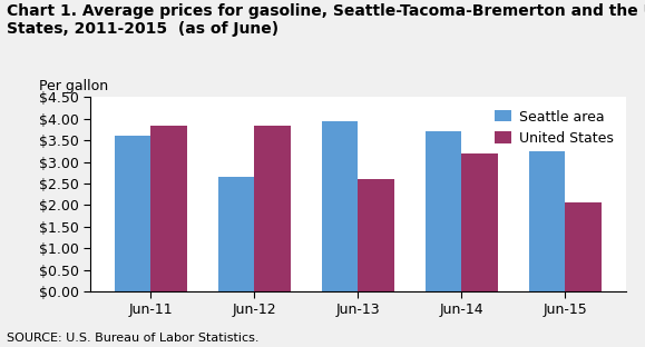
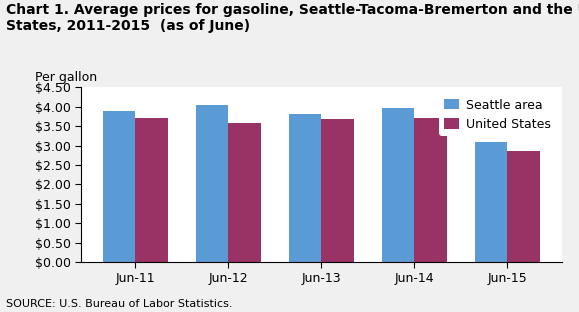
Seattle area/Jun-11: $3.60 -> $3.88
United States/Jun-11: $3.85 -> $3.71
Seattle area/Jun-12: $2.65 -> $4.05
United States/Jun-12: $3.85 -> $3.58
Seattle area/Jun-13: $3.95 -> $3.81
United States/Jun-13: $2.60 -> $3.68
Seattle area/Jun-14: $3.70 -> $3.98
United States/Jun-14: $3.20 -> $3.71
Seattle area/Jun-15: $3.35 -> $3.09
United States/Jun-15: $2.05 -> $2.87
